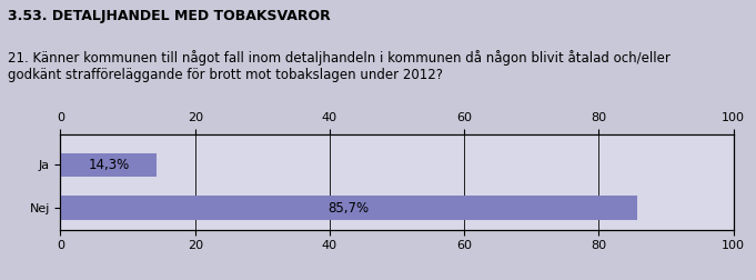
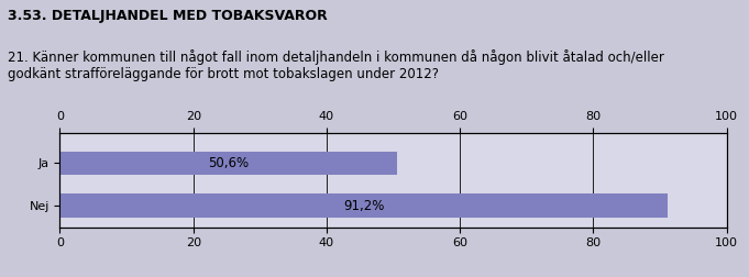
Ja: 14,3% -> 50,6%
Nej: 85,7% -> 91,2%
